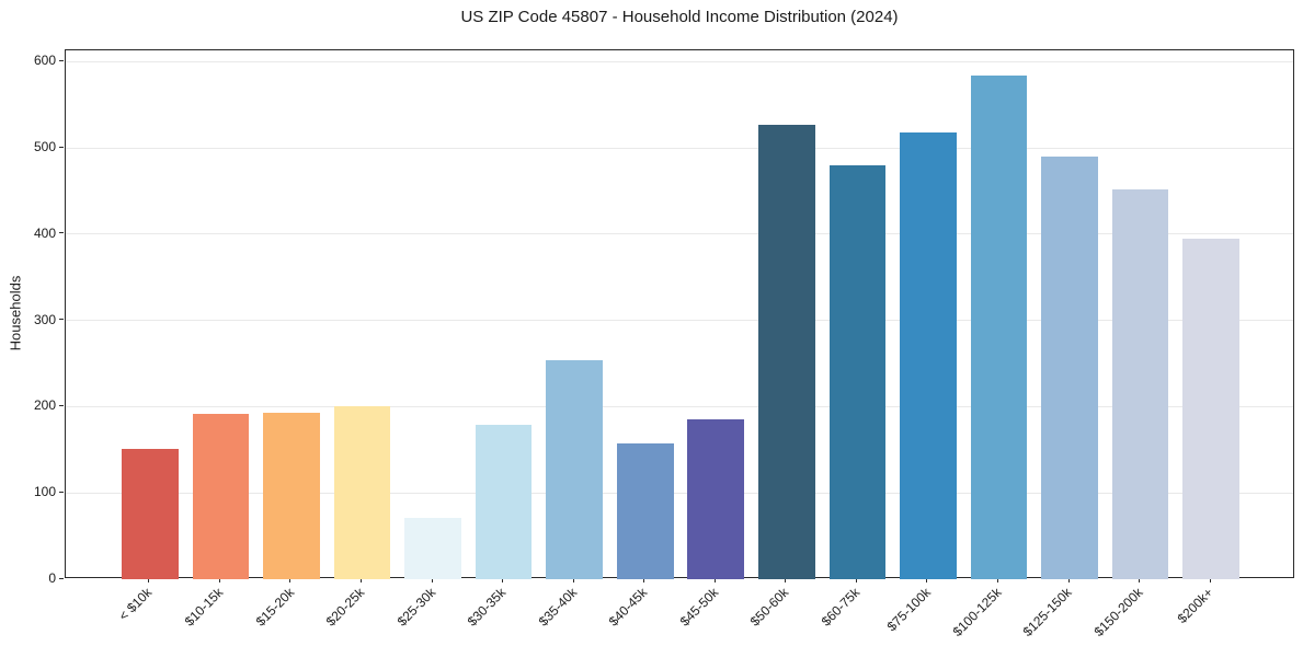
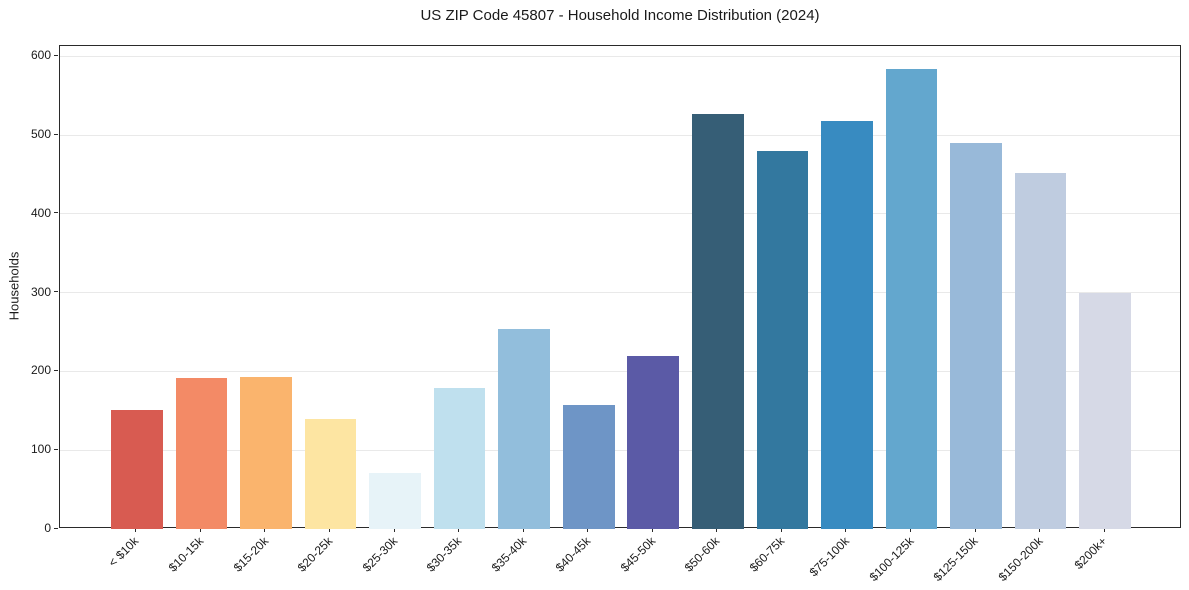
$20-25k: 200 -> 140
$45-50k: 180 -> 220
$200k+: 400 -> 300
